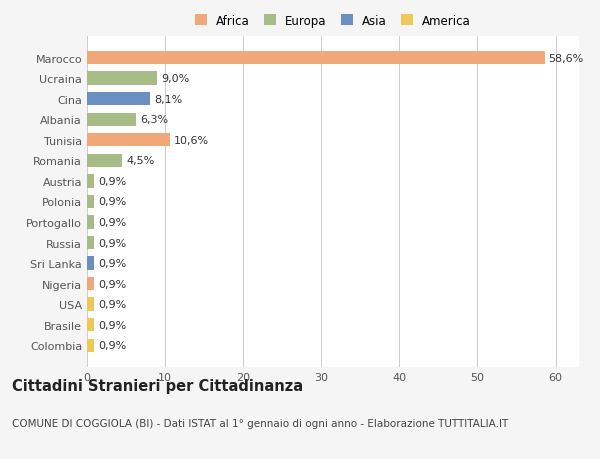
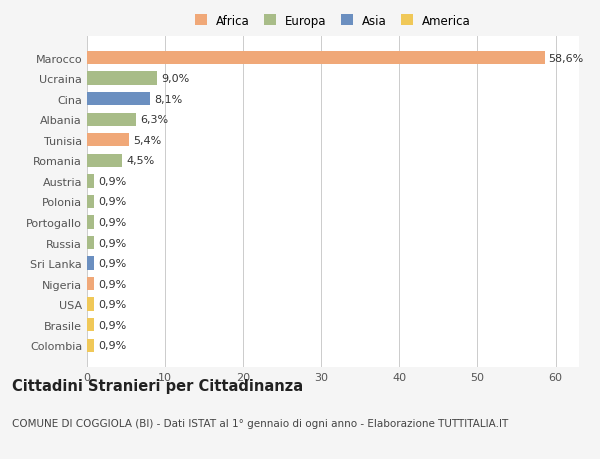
Tunisia: 10,6% -> 5,4%
